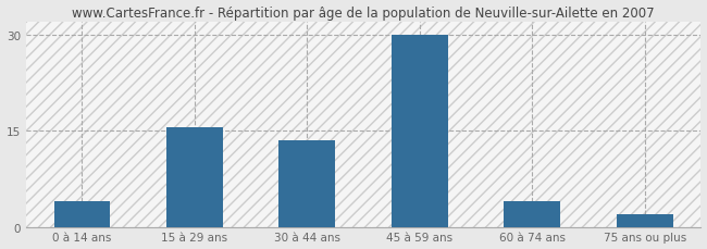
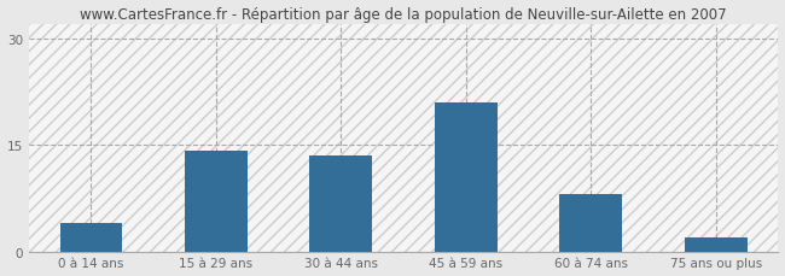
15 à 29 ans: 15.5 -> 14.2
45 à 59 ans: 30.0 -> 21.0
60 à 74 ans: 4.0 -> 8.0
